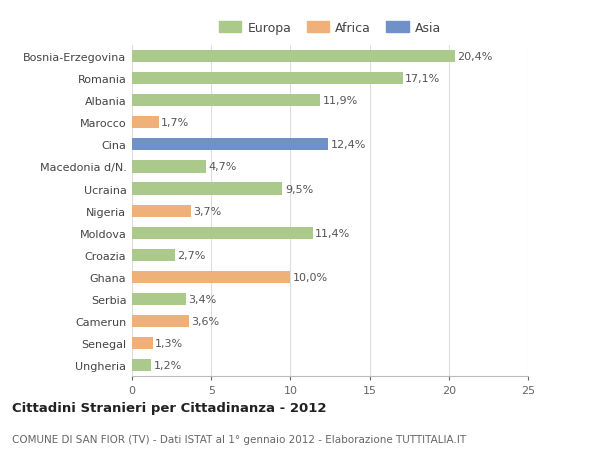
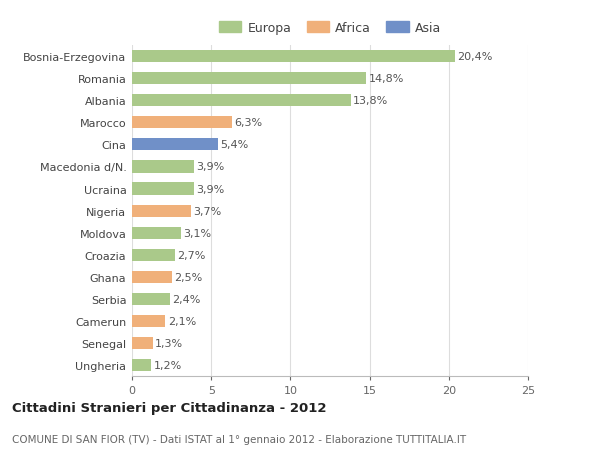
Romania: 17,1% -> 14,8%
Albania: 11,9% -> 13,8%
Marocco: 1,7% -> 6,3%
Cina: 12,4% -> 5,4%
Macedonia d/N.: 4,7% -> 3,9%
Ucraina: 9,5% -> 3,9%
Moldova: 11,4% -> 3,1%
Ghana: 10,0% -> 2,5%
Serbia: 3,4% -> 2,4%
Camerun: 3,6% -> 2,1%
